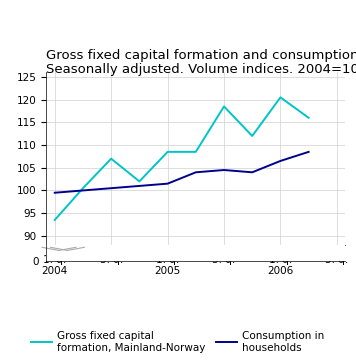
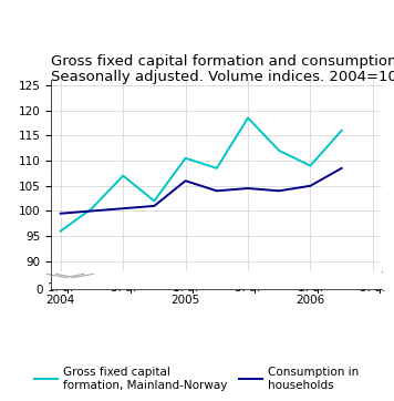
Gross fixed capital formation, Mainland-Norway/1. q. 2004: 93.5 -> 96.0
Gross fixed capital formation, Mainland-Norway/1. q. 2005: 108.5 -> 110.5
Consumption in households/1. q. 2005: 101.5 -> 106.0
Gross fixed capital formation, Mainland-Norway/1. q. 2006: 120.5 -> 109.0
Consumption in households/1. q. 2006: 106.5 -> 105.0
